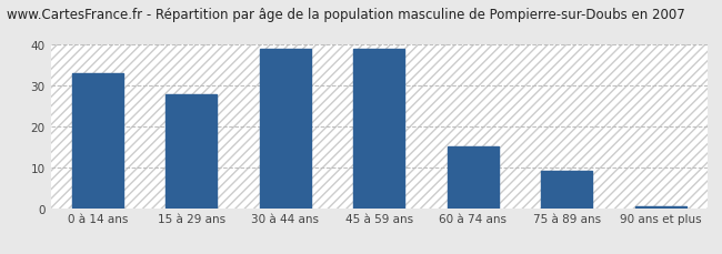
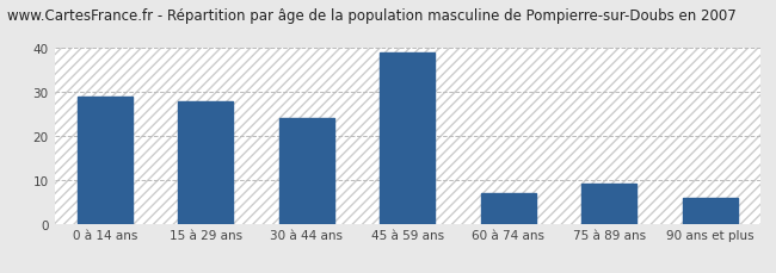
0 à 14 ans: 33.0 -> 29.0
30 à 44 ans: 39.0 -> 24.0
60 à 74 ans: 15.0 -> 7.0
90 ans et plus: 0.5 -> 6.0
